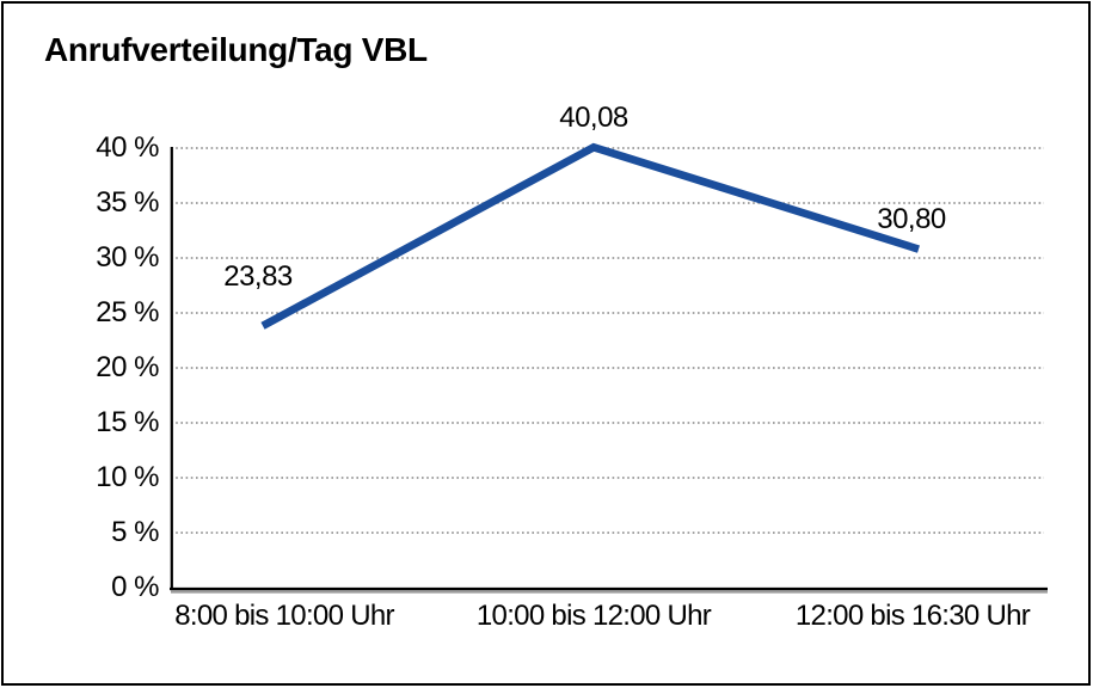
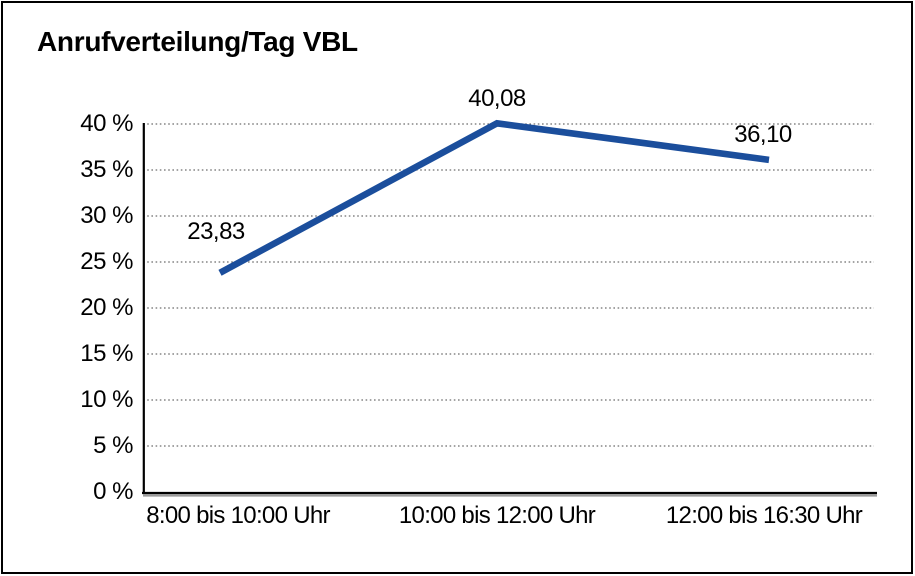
12:00 bis 16:30 Uhr: 30,80 -> 36,10
